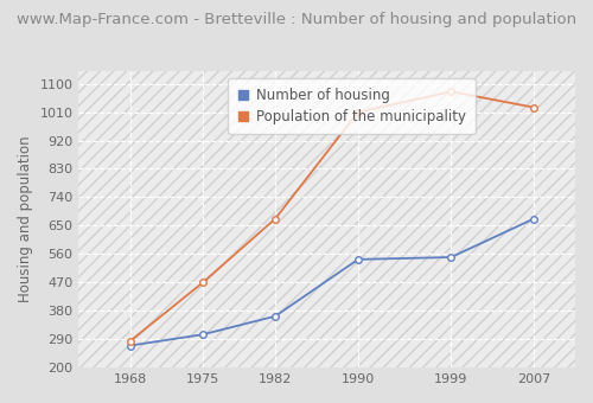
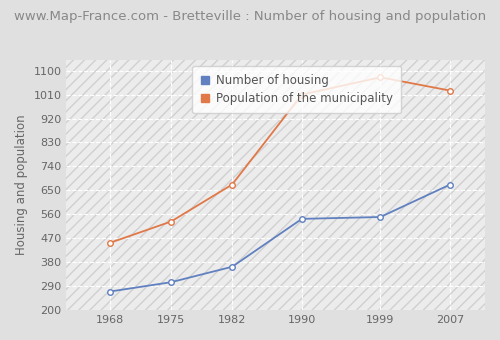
Population of the municipality/1968: 285 -> 453
Population of the municipality/1975: 470 -> 533
